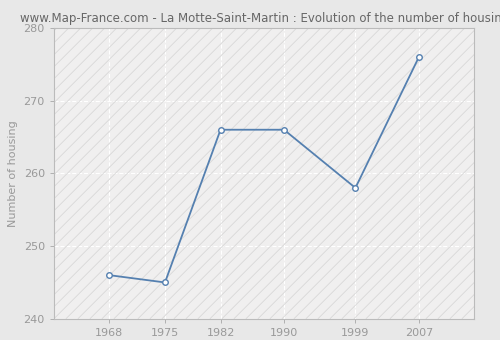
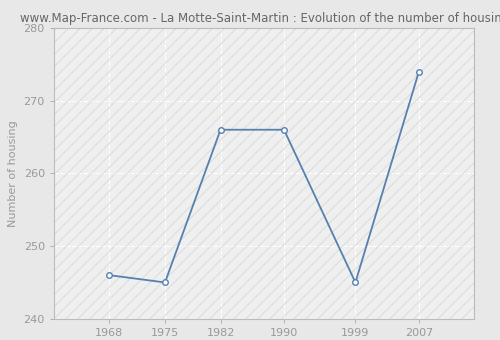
1999: 258 -> 245
2007: 276 -> 274
